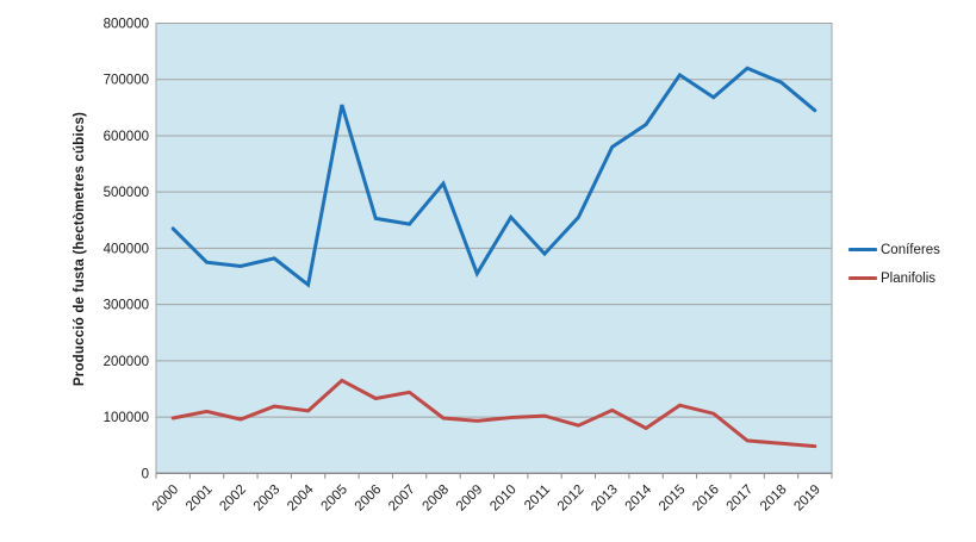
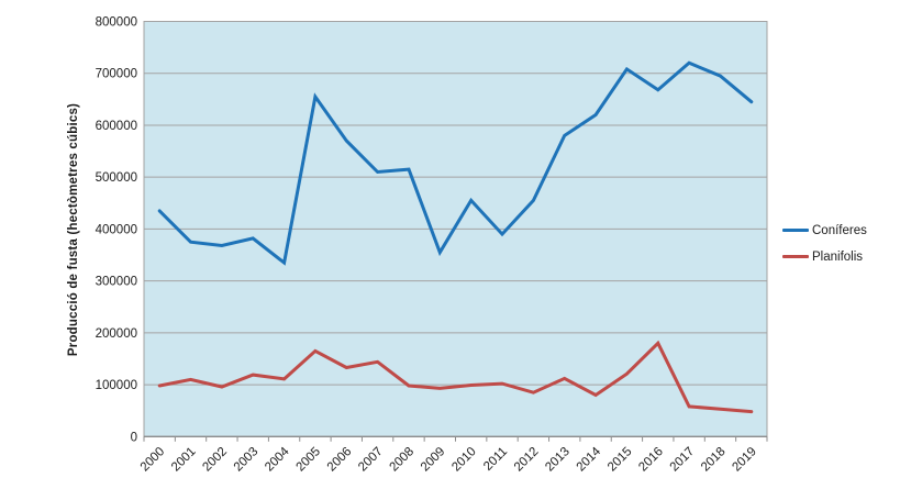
Coníferes/2006: 450000 -> 570000
Coníferes/2007: 440000 -> 510000
Planifolis/2016: 110000 -> 180000
